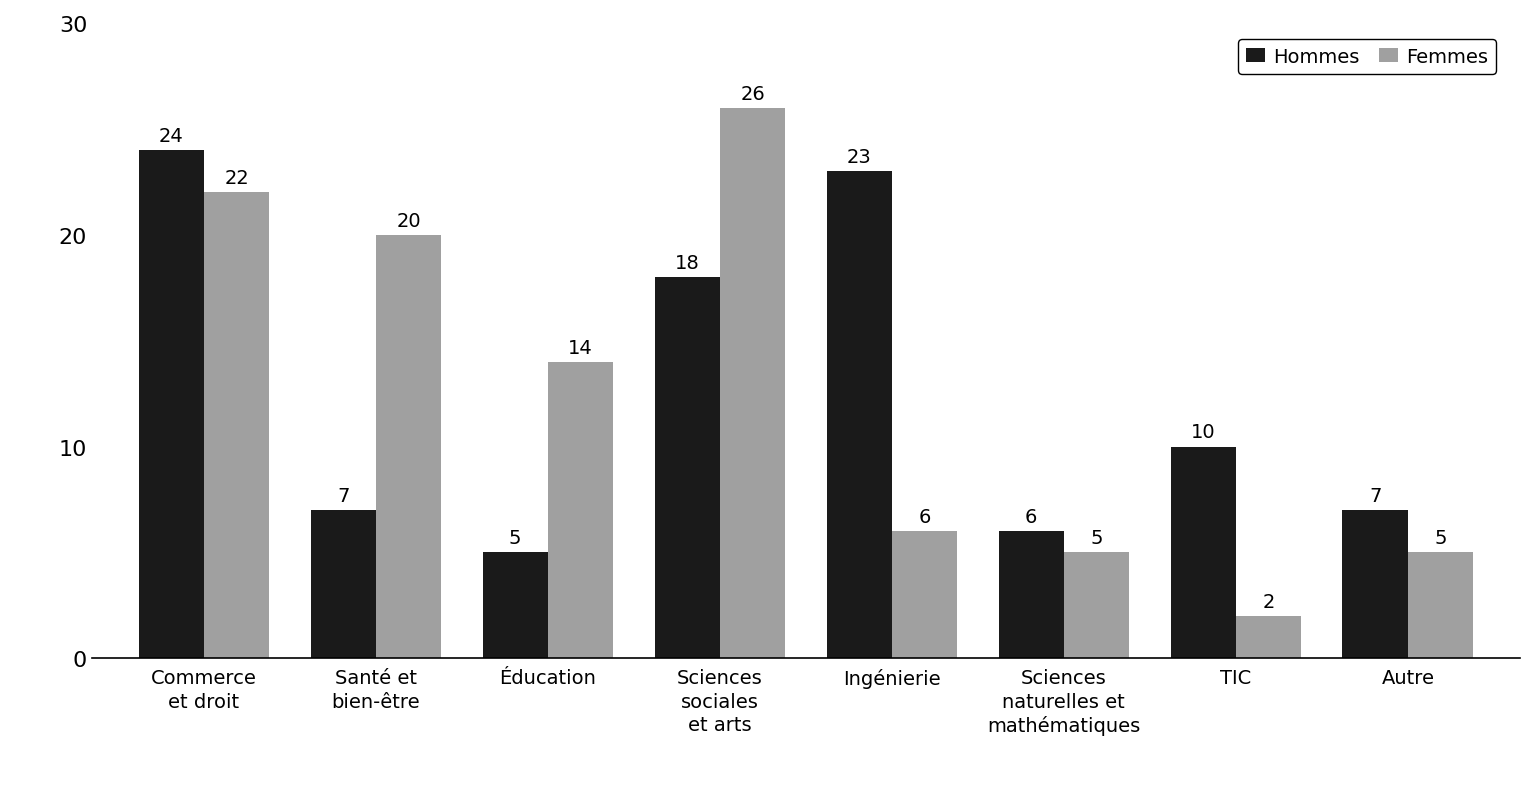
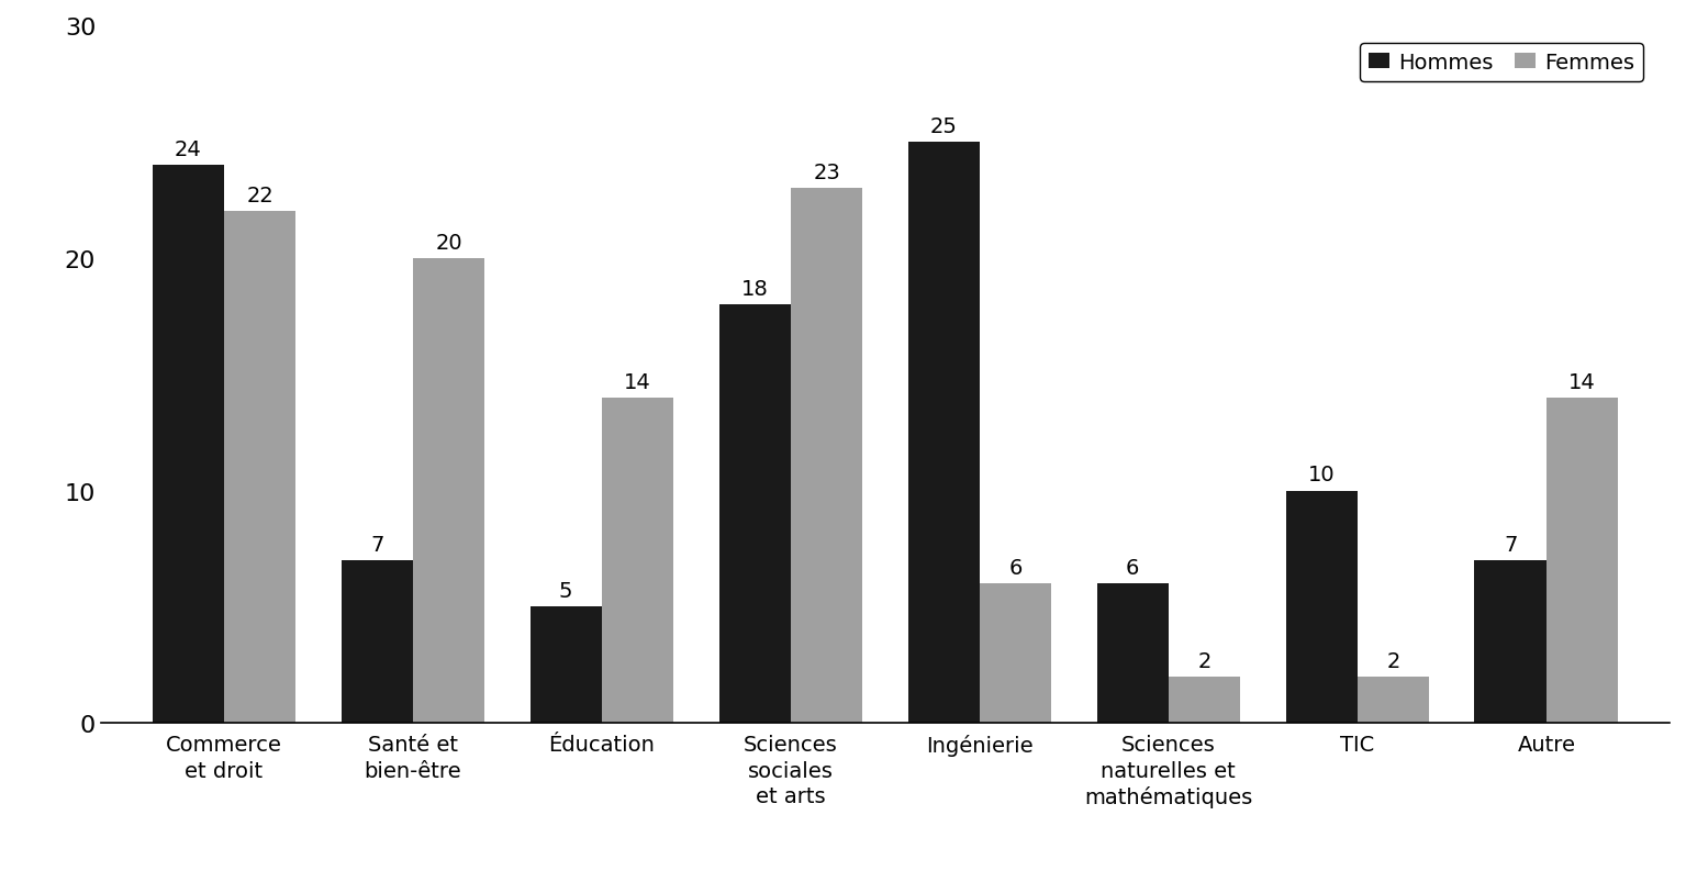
Femmes/Sciences sociales et arts: 26 -> 23
Hommes/Ingénierie: 23 -> 25
Femmes/Sciences naturelles et mathématiques: 5 -> 2
Femmes/Autre: 5 -> 14
